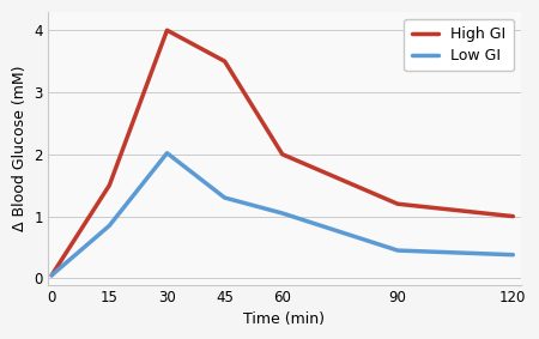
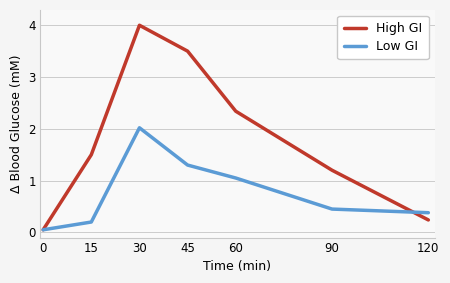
Low GI/15: 0.85 -> 0.20
High GI/60: 2.00 -> 2.34
High GI/120: 1.00 -> 0.24
